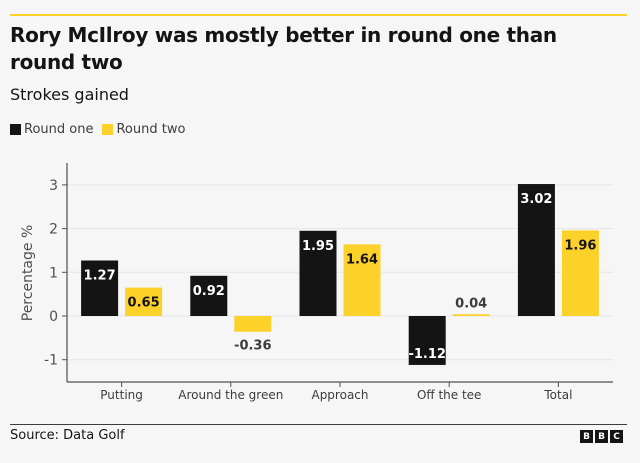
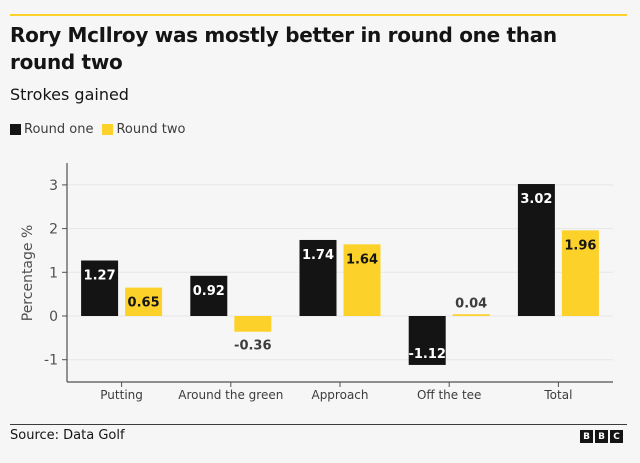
Round one/Approach: 1.95 -> 1.74
